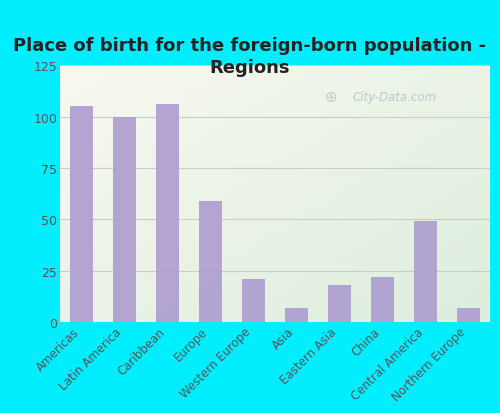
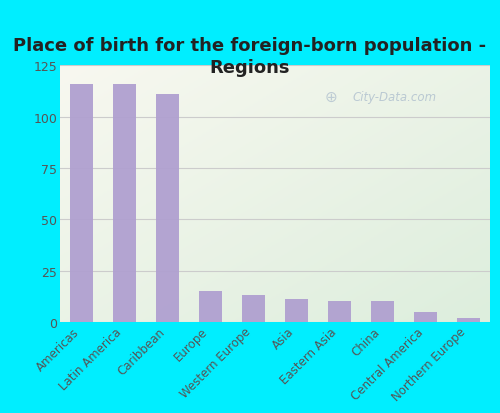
Americas: 105 -> 116
Latin America: 100 -> 116
Caribbean: 106 -> 111
Europe: 59 -> 15
Western Europe: 21 -> 13
Asia: 7 -> 11
Eastern Asia: 18 -> 10
China: 22 -> 10
Central America: 49 -> 5
Northern Europe: 7 -> 2
